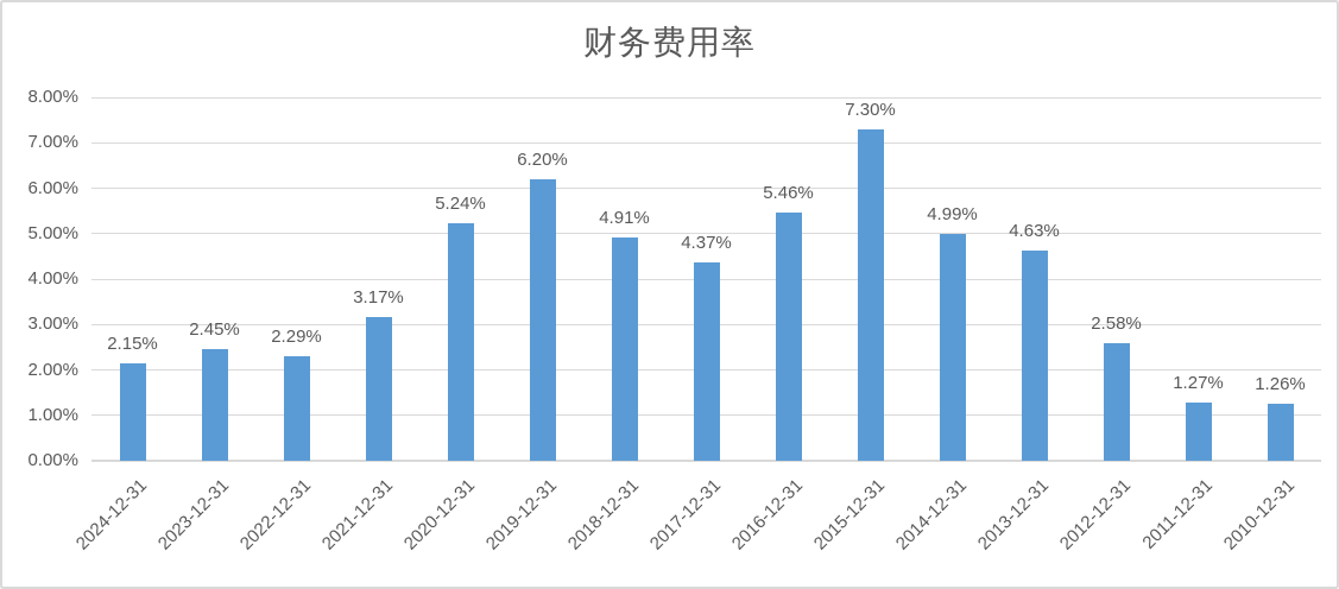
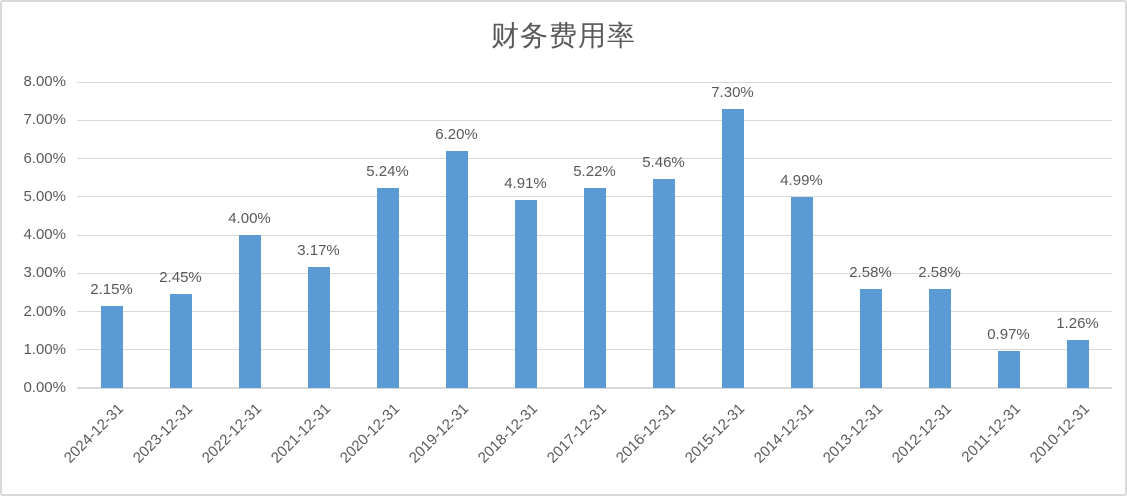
2022-12-31: 2.29% -> 4.00%
2017-12-31: 4.37% -> 5.22%
2013-12-31: 4.63% -> 2.58%
2011-12-31: 1.27% -> 0.97%
